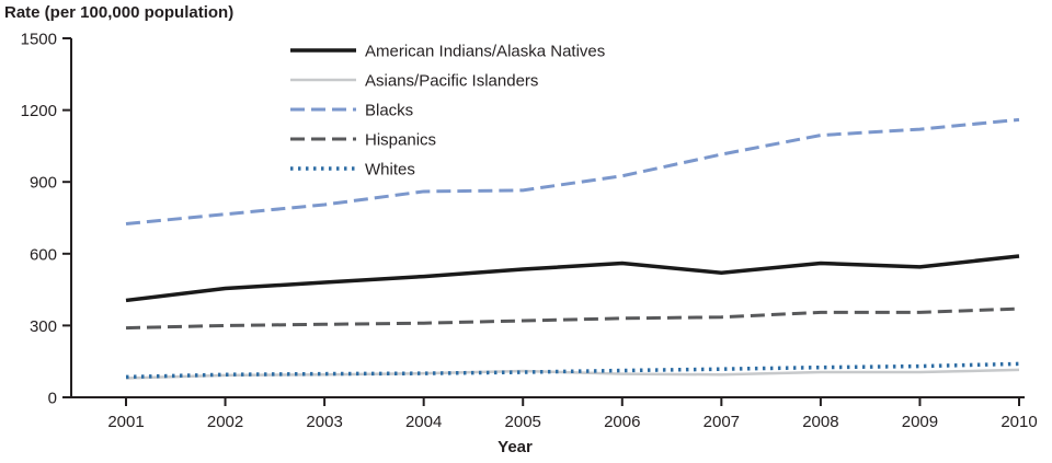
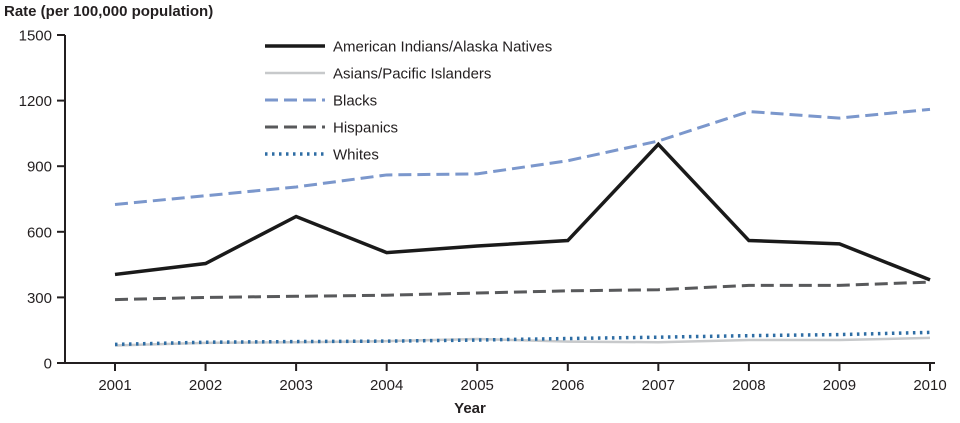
American Indians/Alaska Natives/2003: 480 -> 670
American Indians/Alaska Natives/2007: 520 -> 1000
Blacks/2008: 1100 -> 1150
American Indians/Alaska Natives/2010: 590 -> 380
